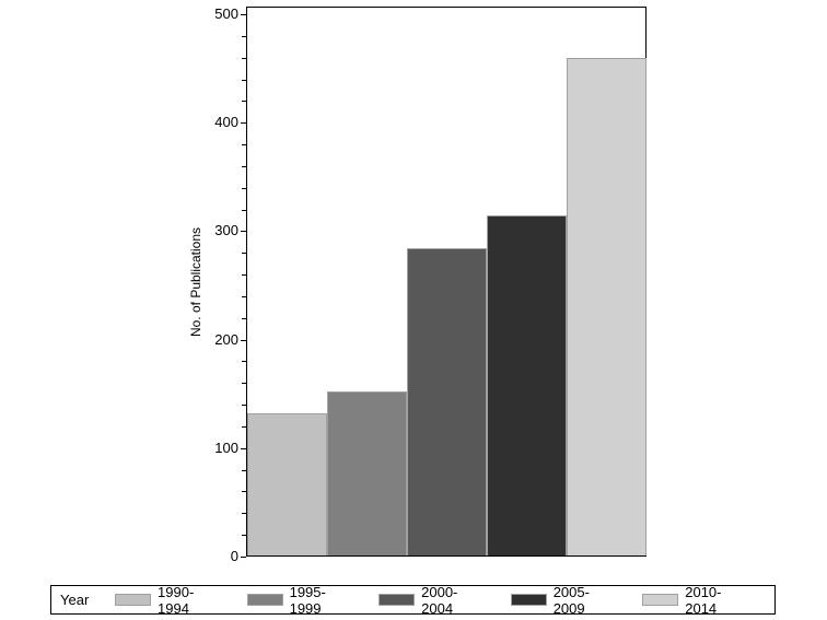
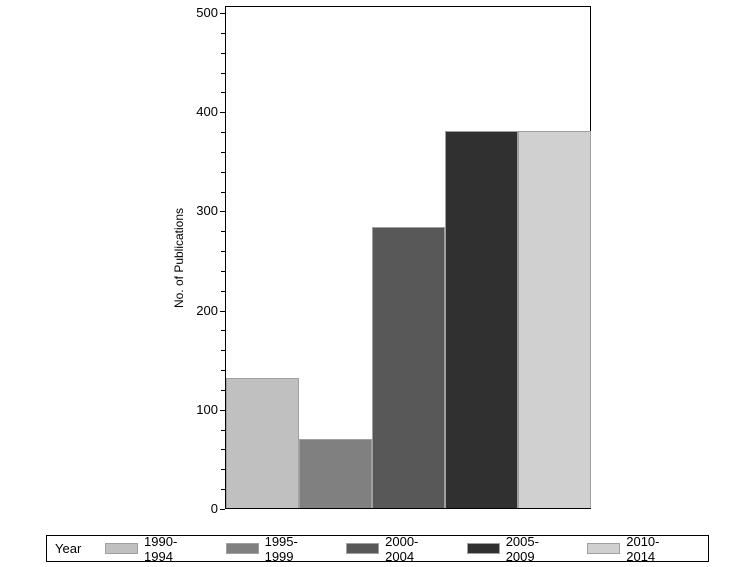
1995-1999: 150 -> 70
2005-2009: 310 -> 380
2010-2014: 460 -> 380
